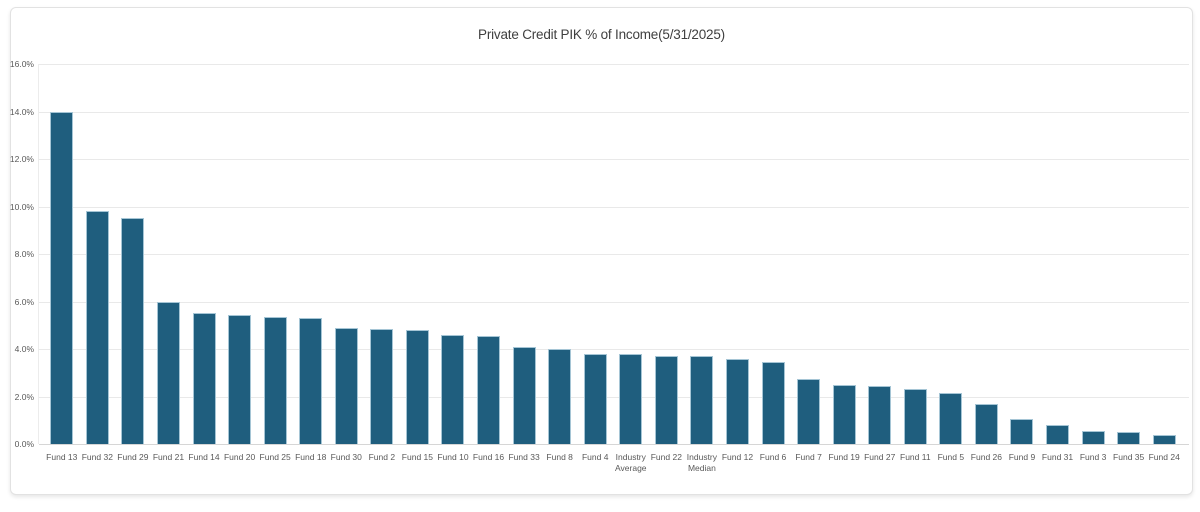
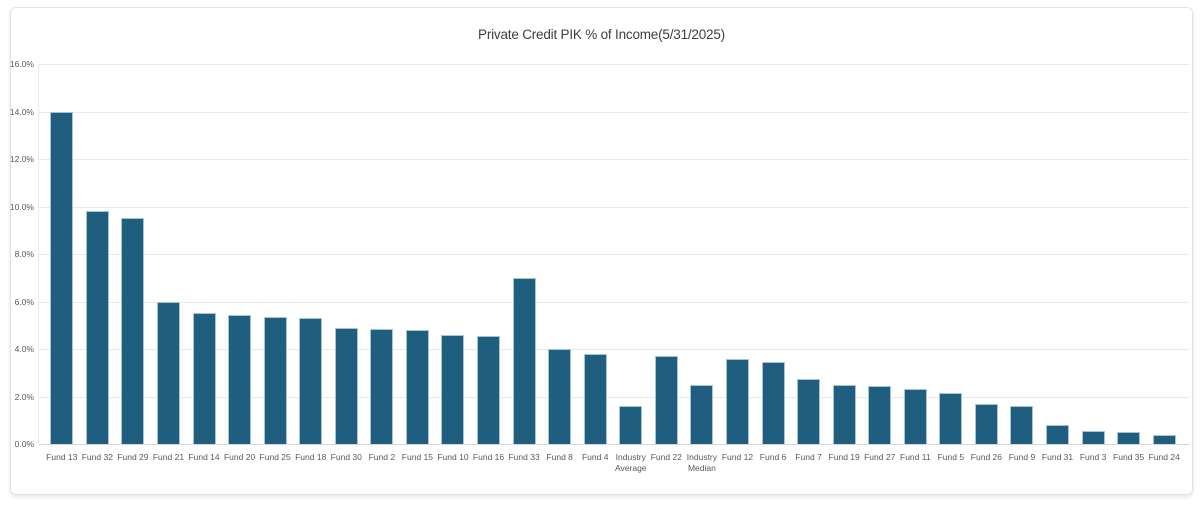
Fund 33: 4.1% -> 7.0%
Industry Average: 3.8% -> 1.6%
Industry Median: 3.7% -> 2.5%
Fund 9: 1.1% -> 1.6%
